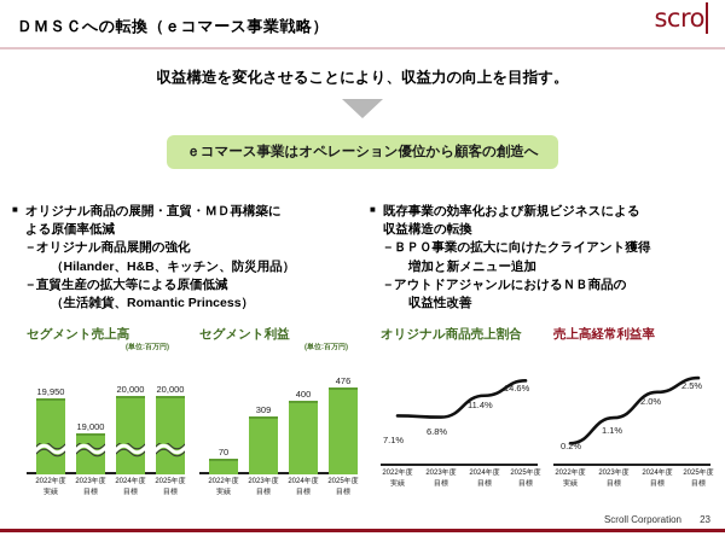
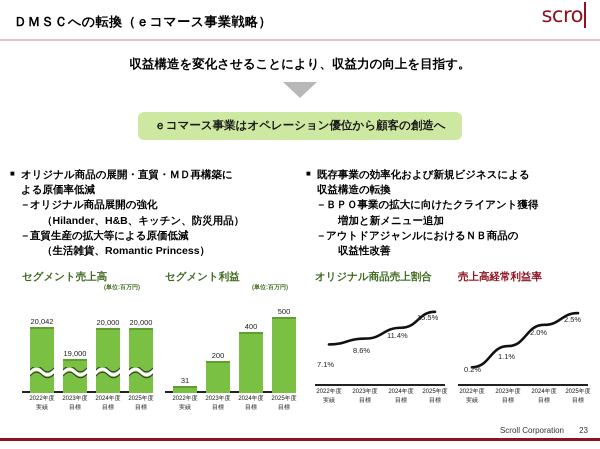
セグメント売上高/2022年度 実績: 19,950 -> 20,042
セグメント利益/2022年度 実績: 70 -> 31
セグメント利益/2023年度 目標: 309 -> 200
セグメント利益/2025年度 目標: 476 -> 500
オリジナル商品売上割合/2023年度 目標: 6.8% -> 8.6%
オリジナル商品売上割合/2025年度 目標: 14.6% -> 15.5%
